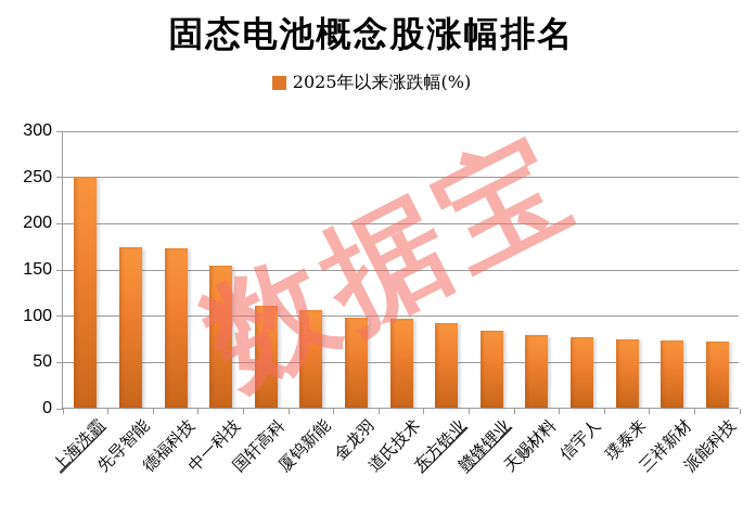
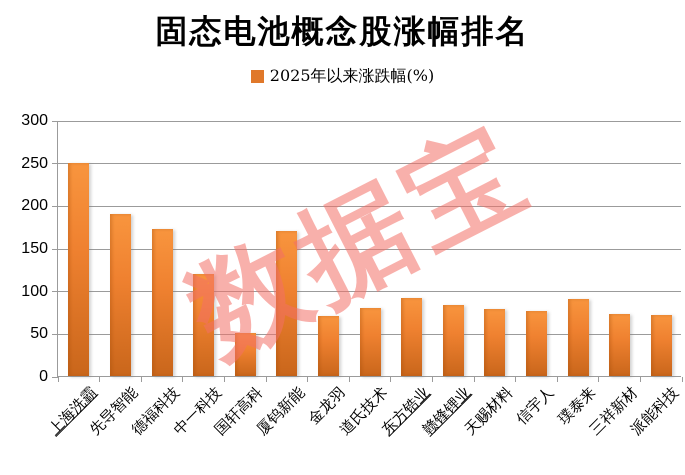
先导智能: 170 -> 190
中一科技: 150 -> 120
国轩高科: 110 -> 50
厦钨新能: 110 -> 170
金龙羽: 100 -> 70
道氏技术: 100 -> 80
璞泰来: 70 -> 90
